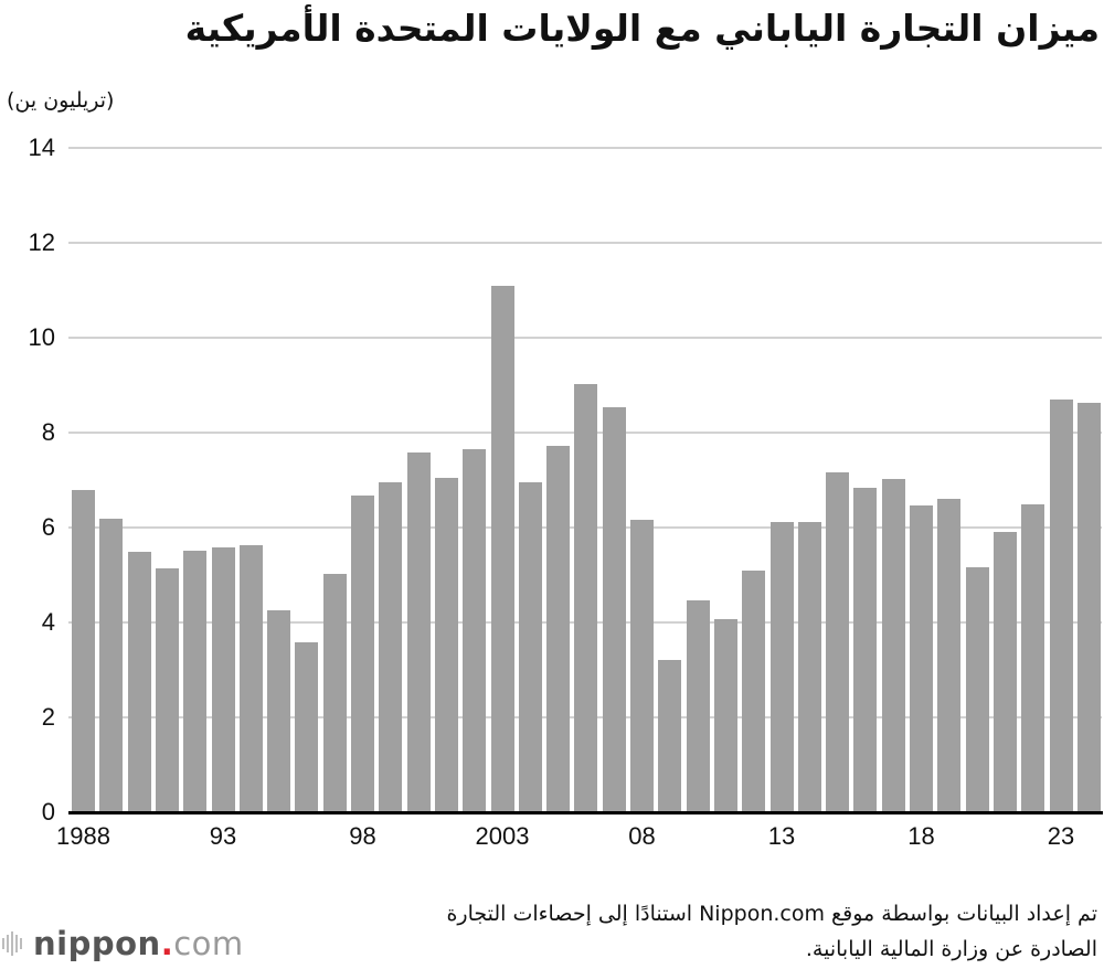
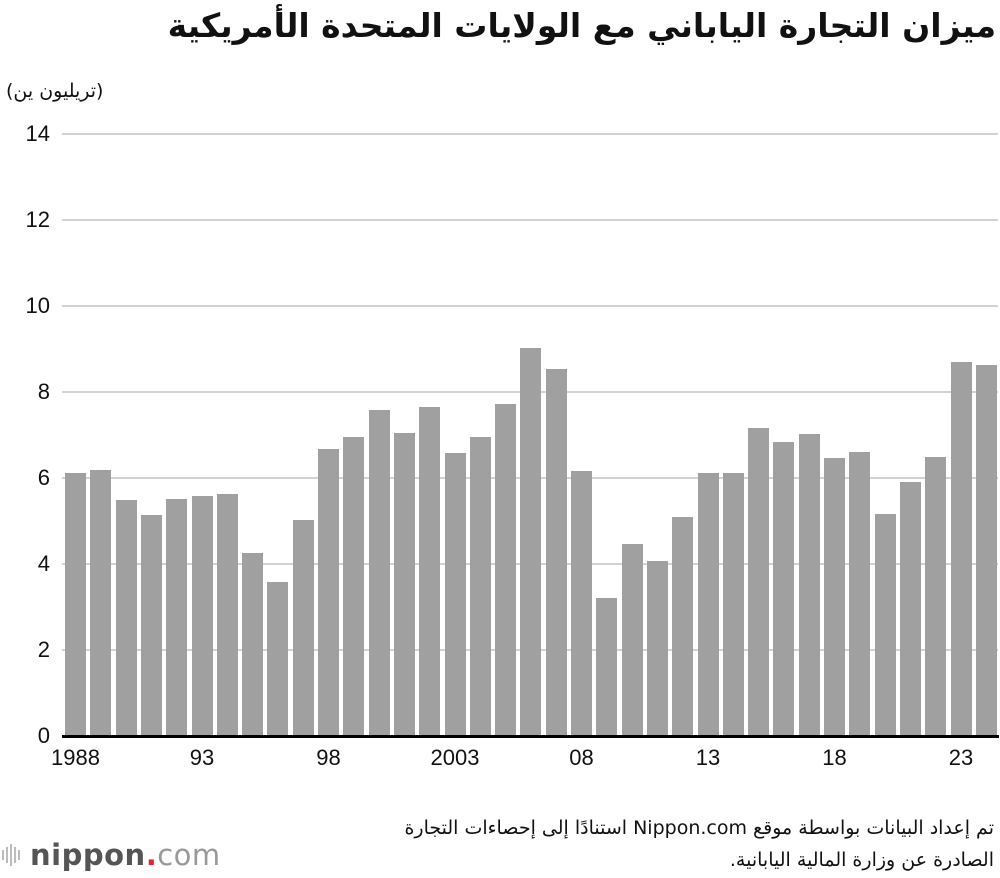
1988: 6.8 -> 6.1
2003: 11.1 -> 6.6
